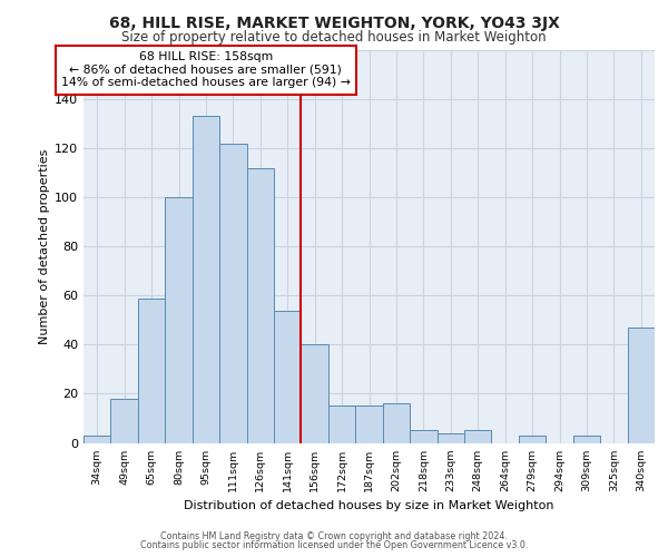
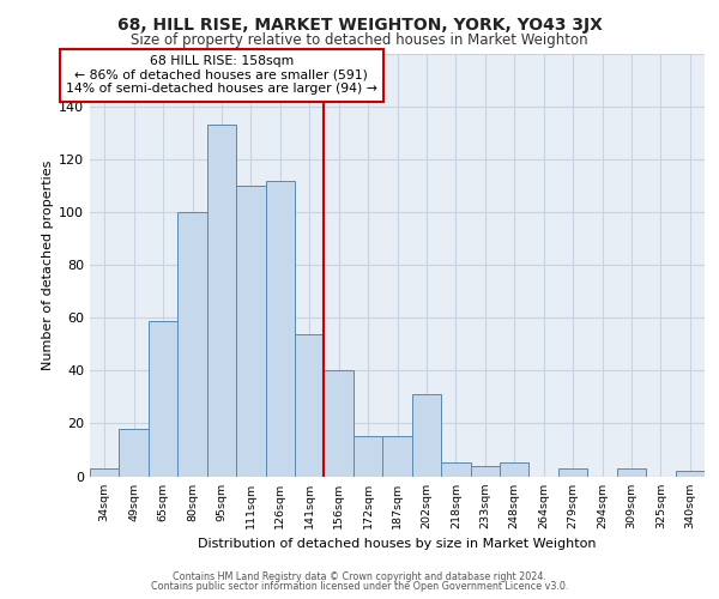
111sqm: 122 -> 110
202sqm: 16 -> 31
340sqm: 47 -> 2
